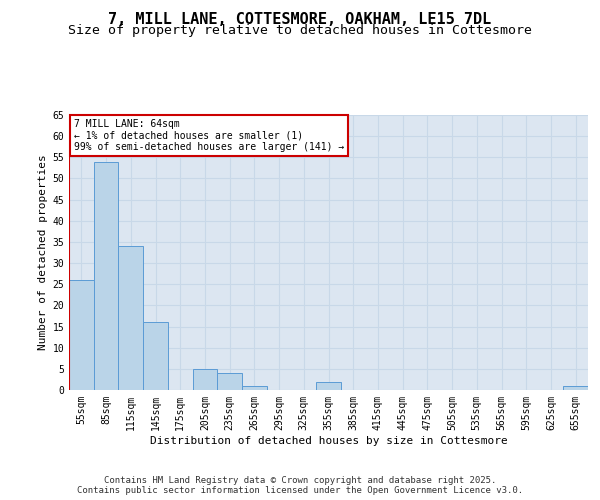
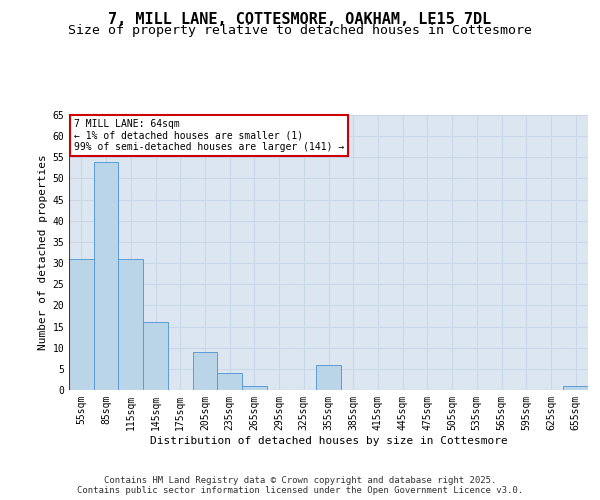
55sqm: 26 -> 31
115sqm: 34 -> 31
205sqm: 5 -> 9
355sqm: 2 -> 6
